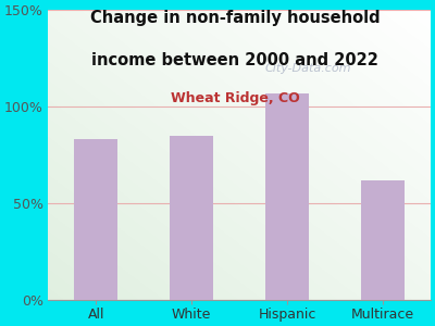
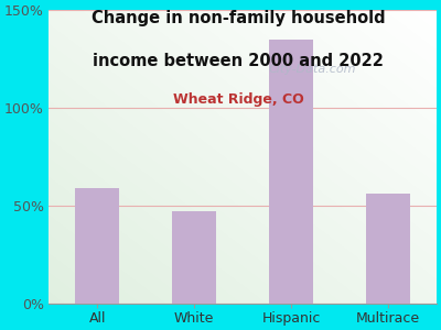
All: 83% -> 59%
White: 85% -> 47%
Hispanic: 107% -> 135%
Multirace: 62% -> 56%
